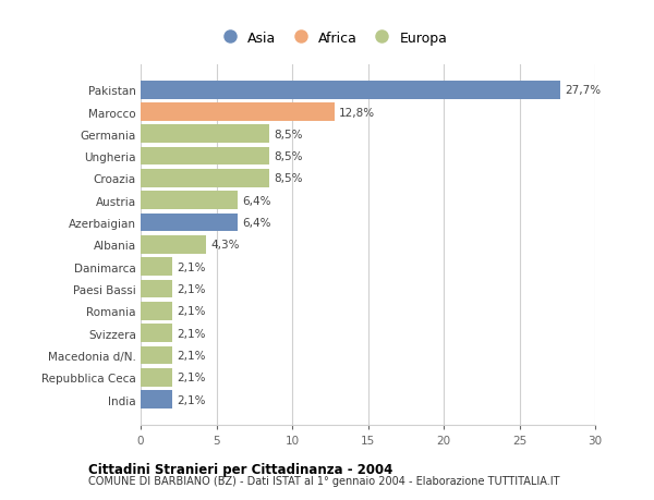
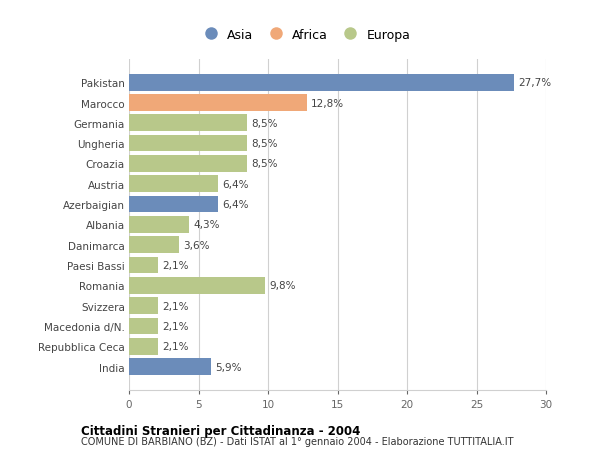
Danimarca: 2,1% -> 3,6%
Romania: 2,1% -> 9,8%
India: 2,1% -> 5,9%
